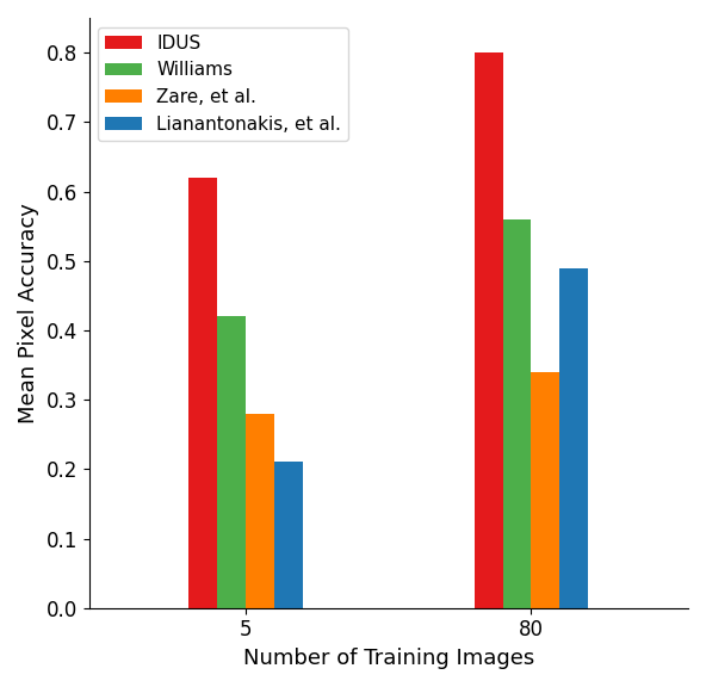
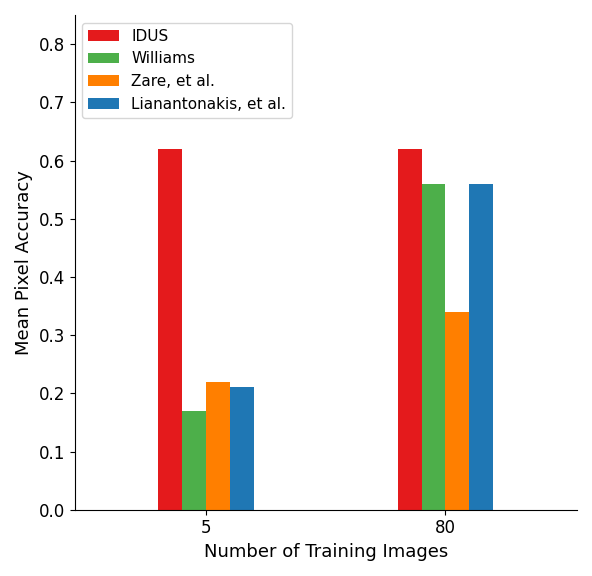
Williams/5: 0.42 -> 0.17
Zare, et al./5: 0.28 -> 0.22
IDUS/80: 0.80 -> 0.62
Lianantonakis, et al./80: 0.49 -> 0.56
